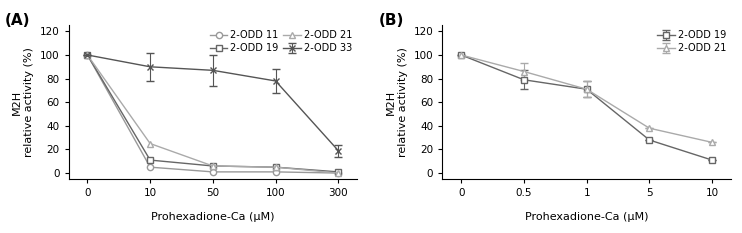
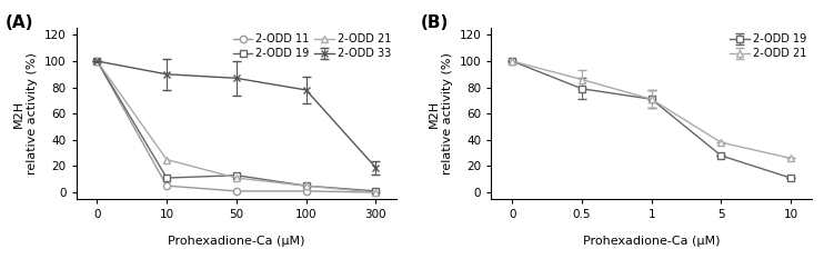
2-ODD 19/50: 6 -> 13
2-ODD 21/50: 6 -> 11
